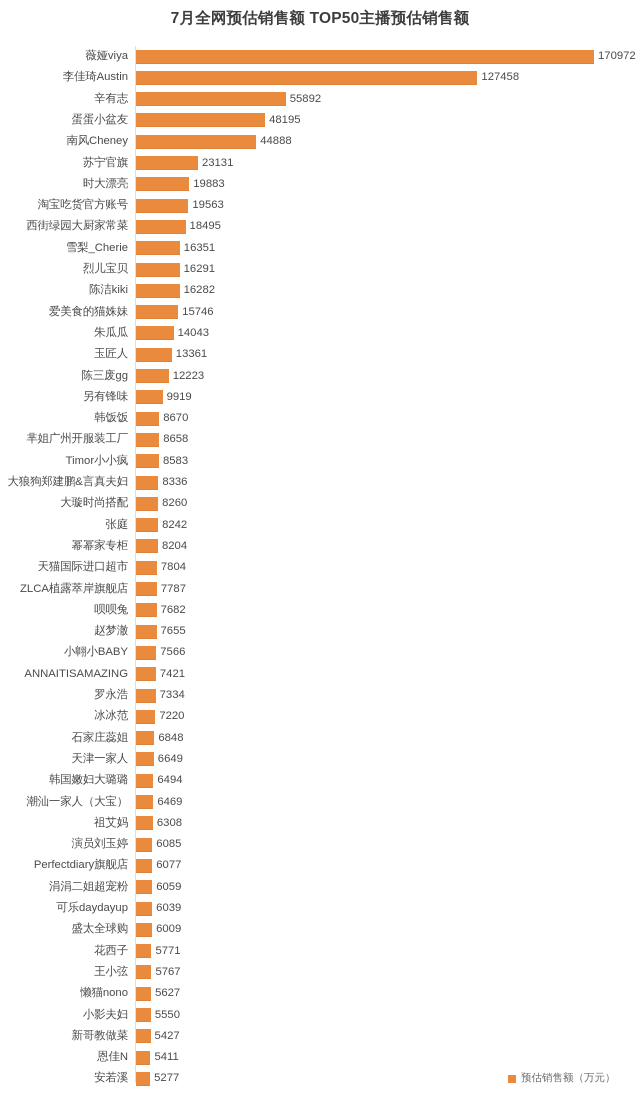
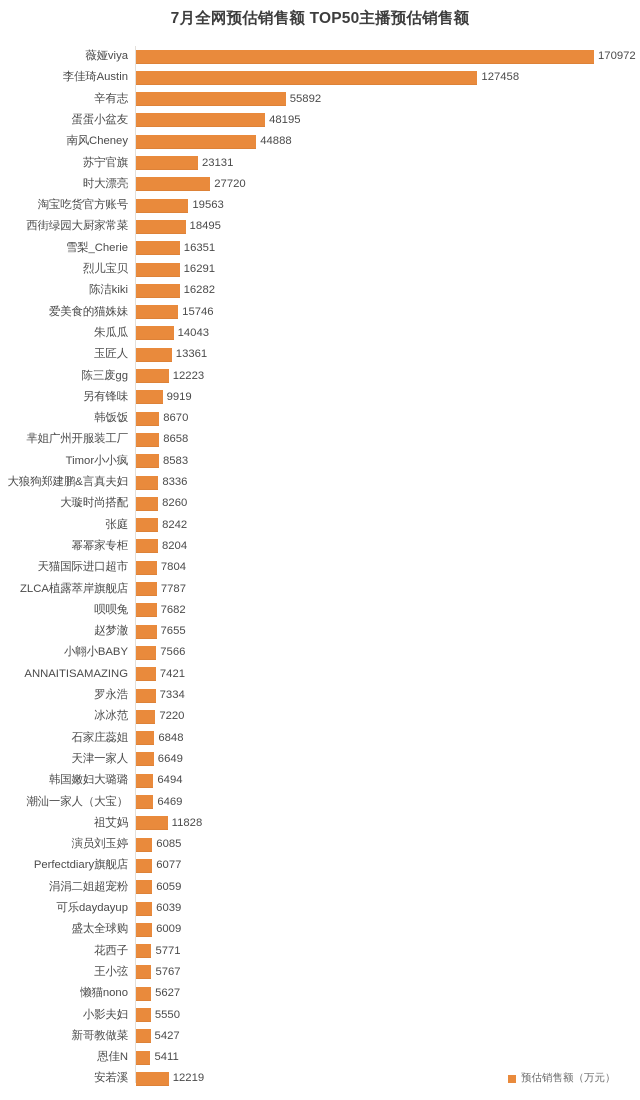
时大漂亮: 19883 -> 27720
祖艾妈: 6308 -> 11828
安若溪: 5277 -> 12219
